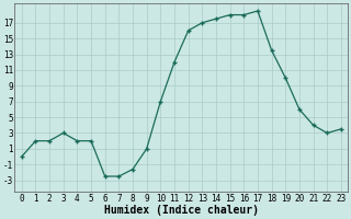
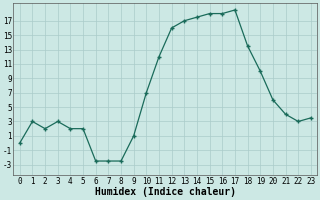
1: 2.0 -> 3.0
8: -1.6 -> -2.5
